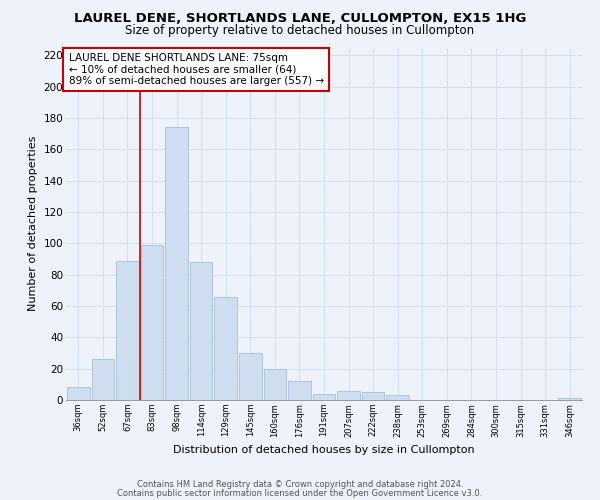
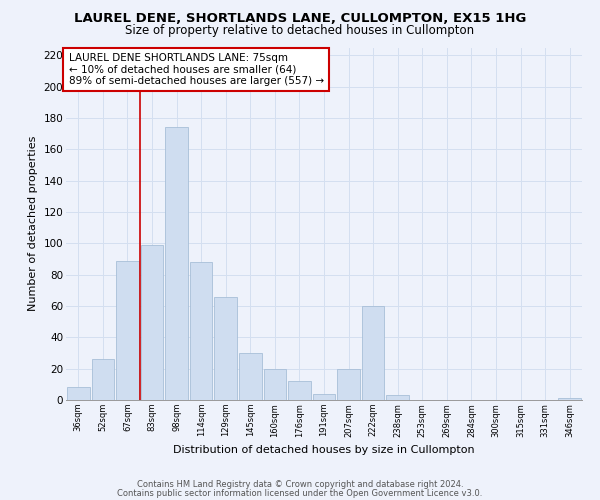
207sqm: 6 -> 20
222sqm: 5 -> 60
